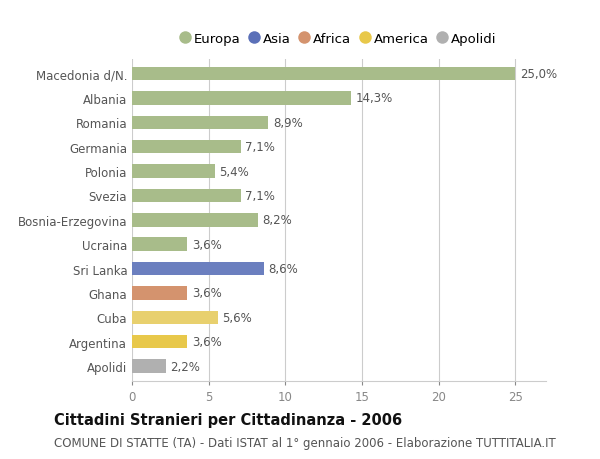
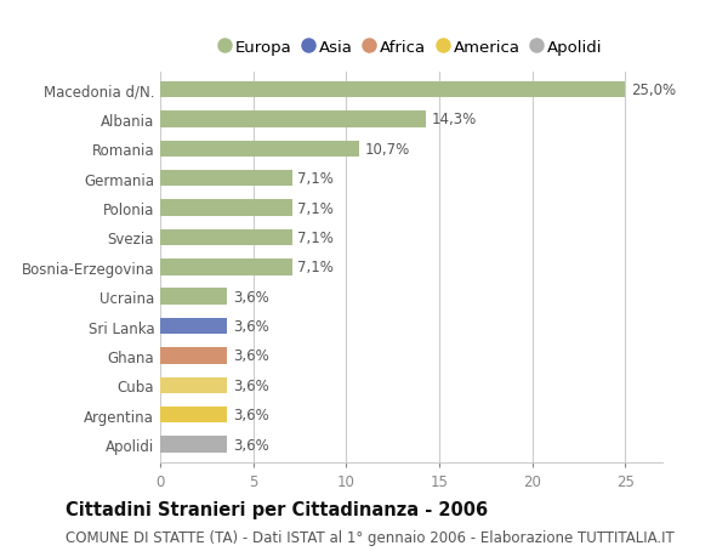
Romania: 8,9% -> 10,7%
Polonia: 5,4% -> 7,1%
Bosnia-Erzegovina: 8,2% -> 7,1%
Sri Lanka: 8,6% -> 3,6%
Cuba: 5,6% -> 3,6%
Apolidi: 2,2% -> 3,6%
